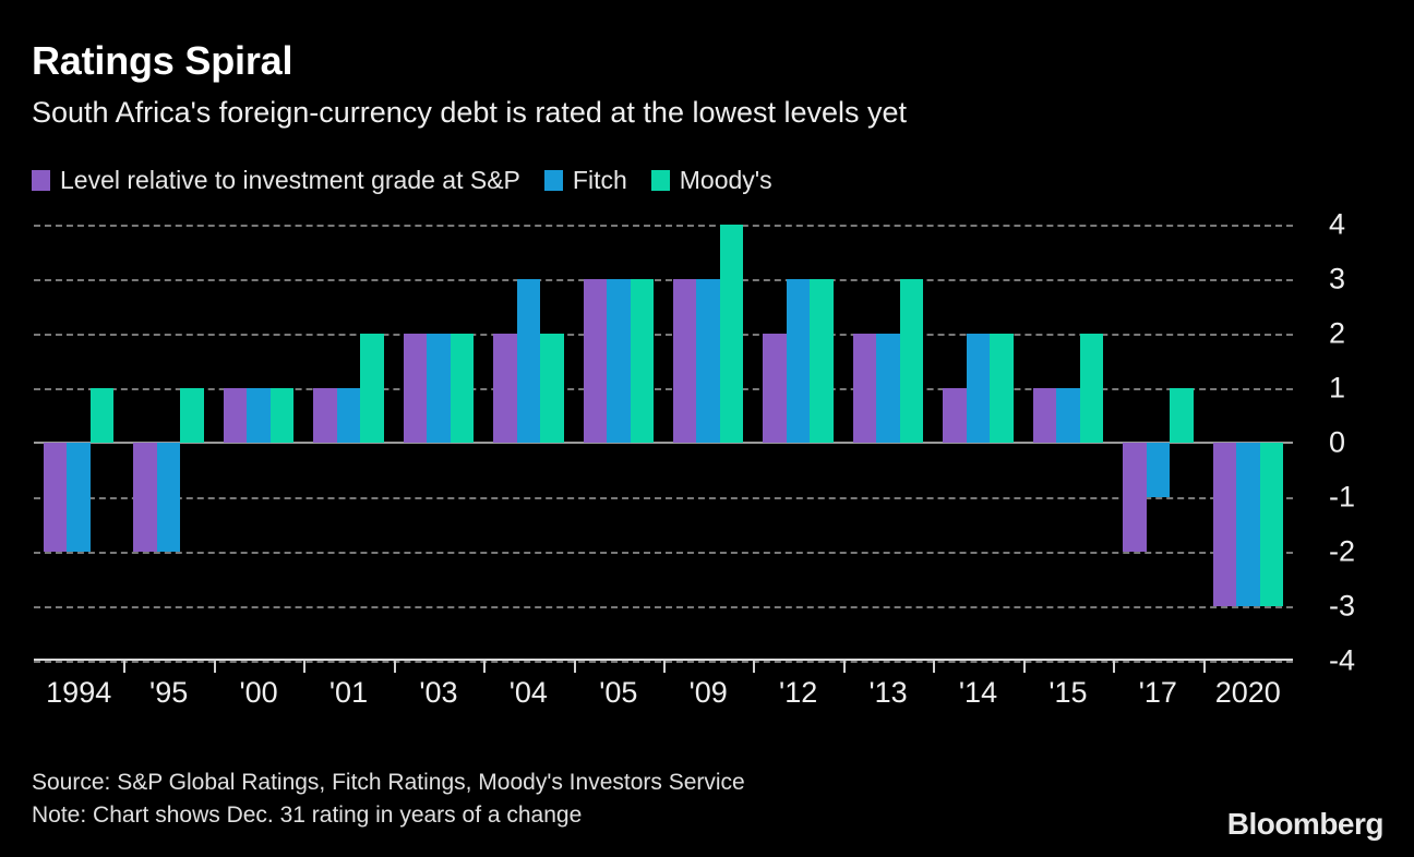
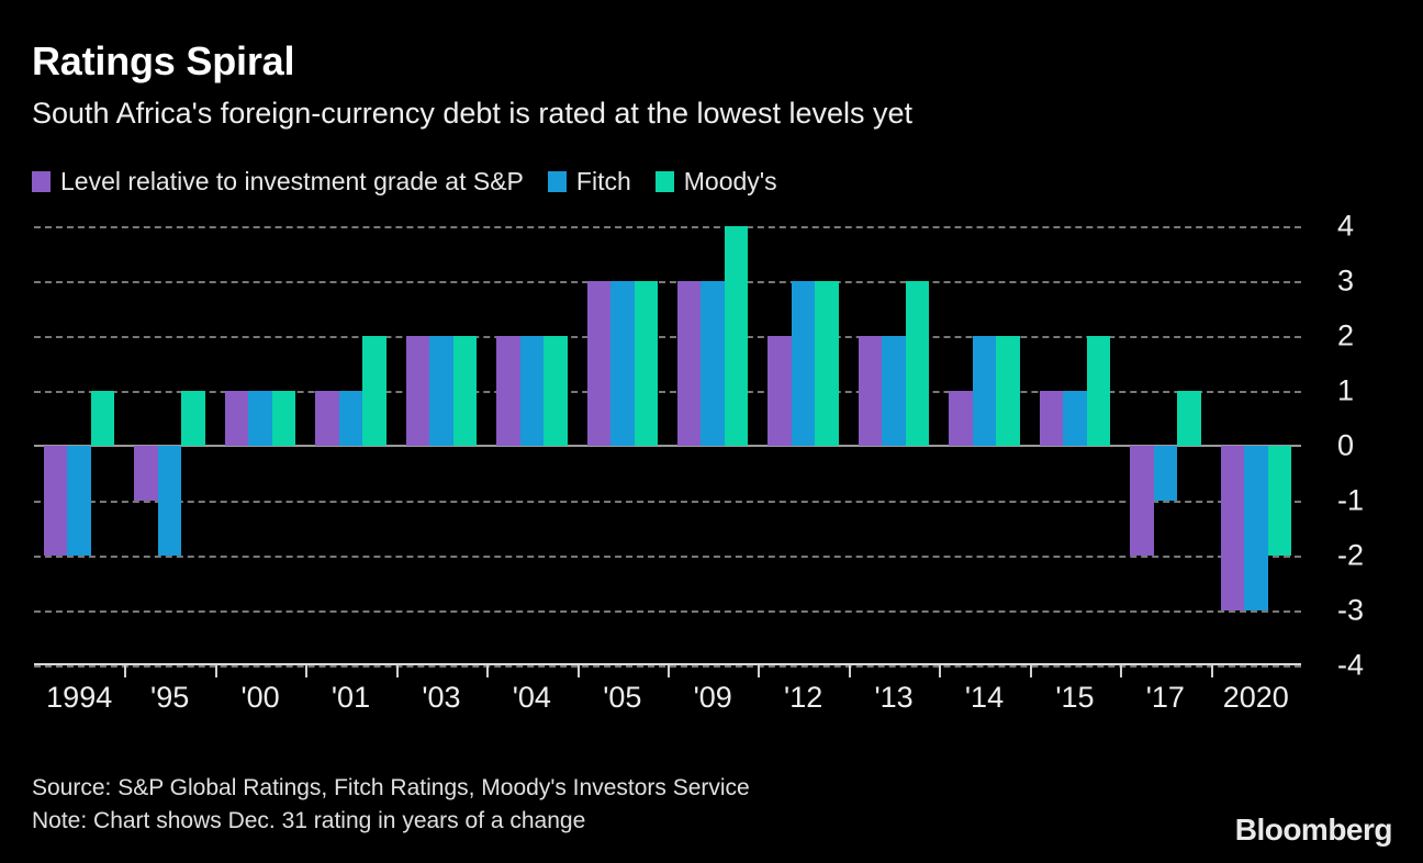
Level relative to investment grade at S&P/'95: -2 -> -1
Fitch/'04: 3 -> 2
Moody's/2020: -3 -> -2
